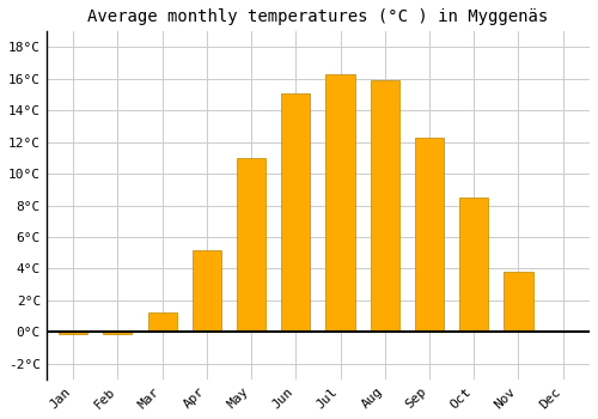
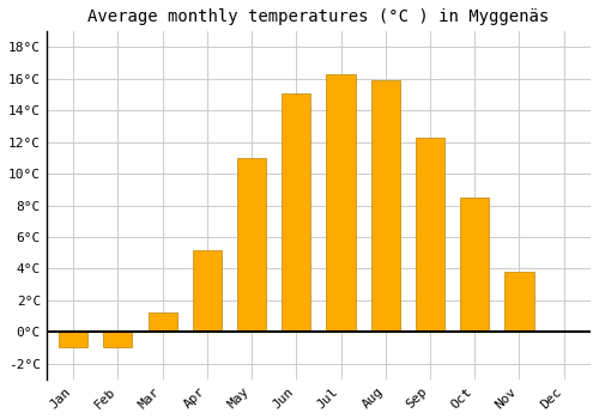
Jan: -0.1°C -> -1.0°C
Feb: -0.1°C -> -1.0°C
